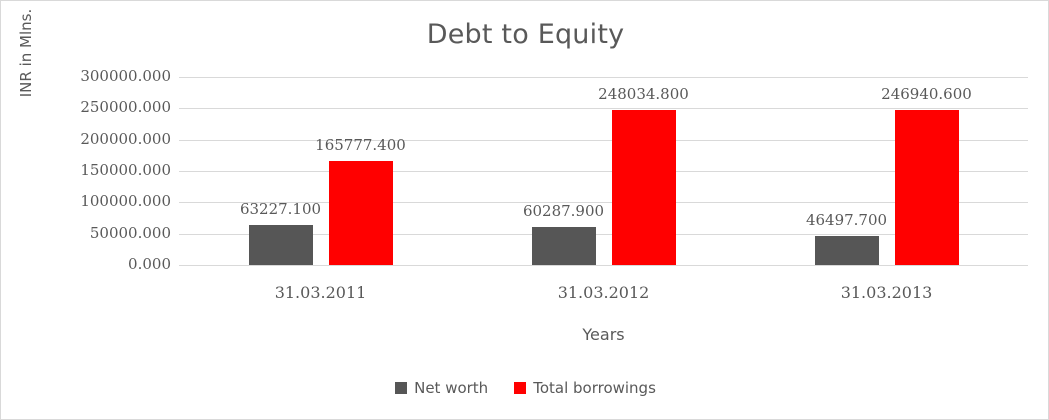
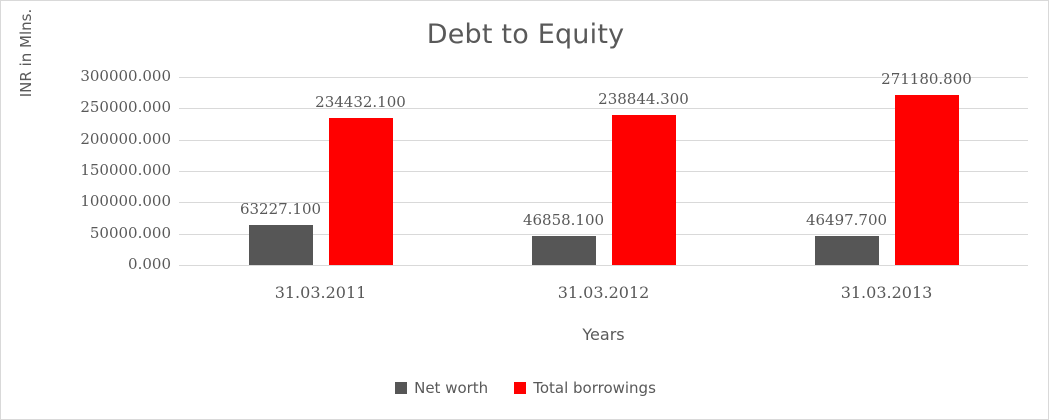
Total borrowings/31.03.2011: 165777.400 -> 234432.100
Net worth/31.03.2012: 60287.900 -> 46858.100
Total borrowings/31.03.2012: 248034.800 -> 238844.300
Total borrowings/31.03.2013: 246940.600 -> 271180.800
